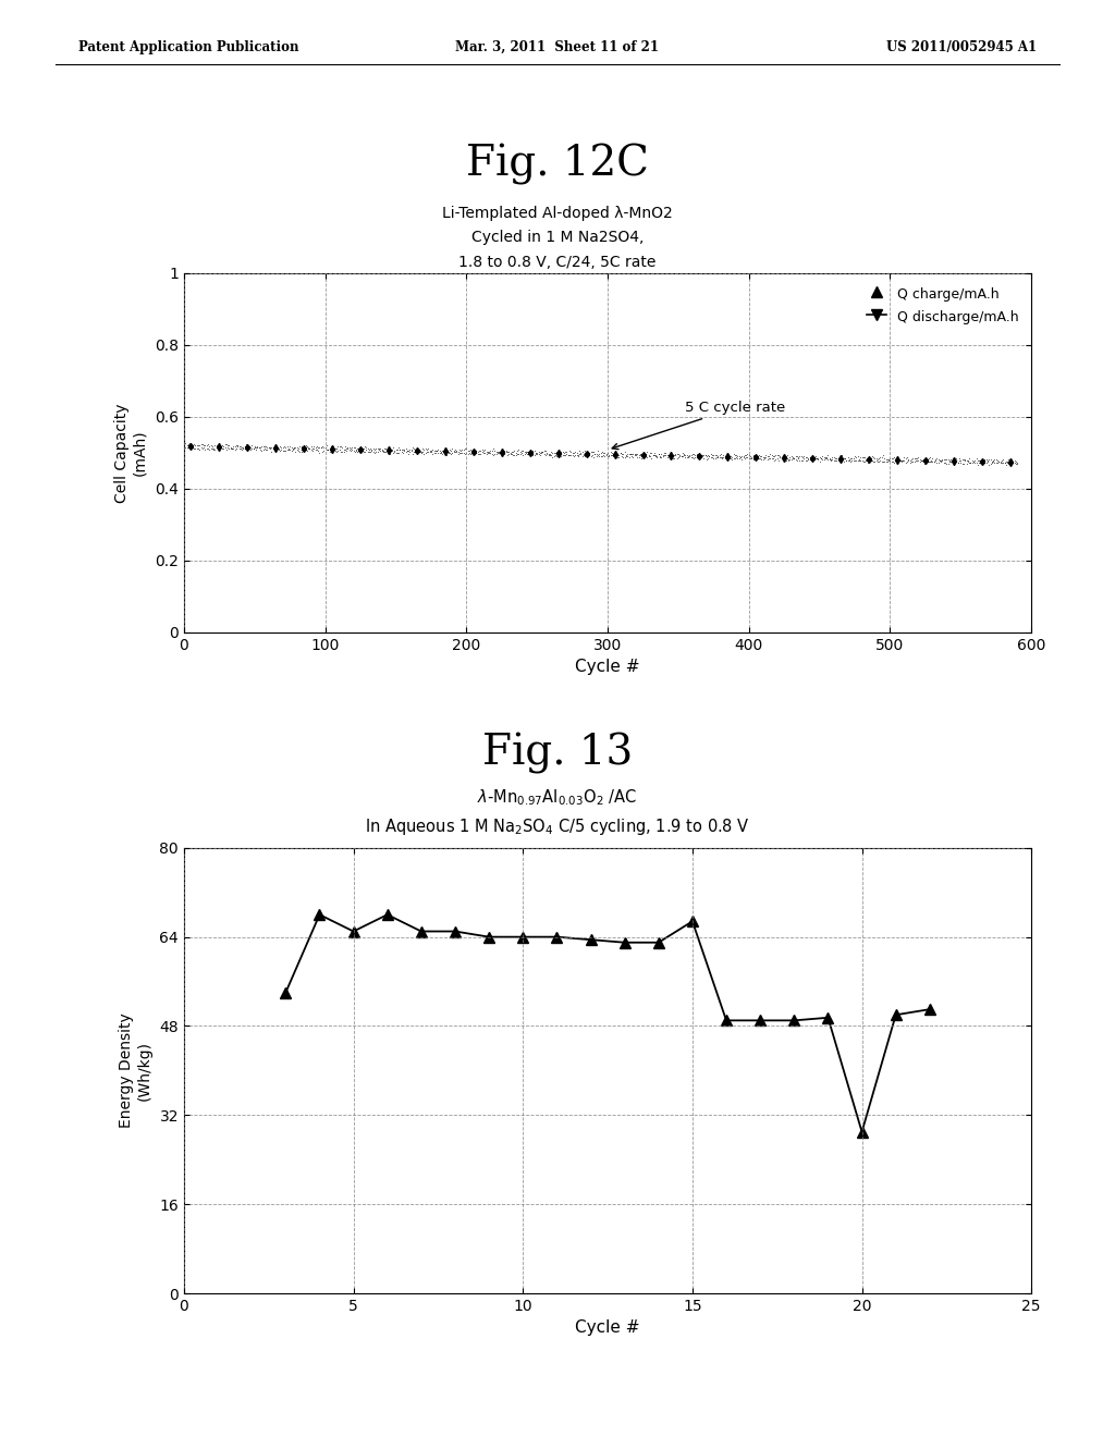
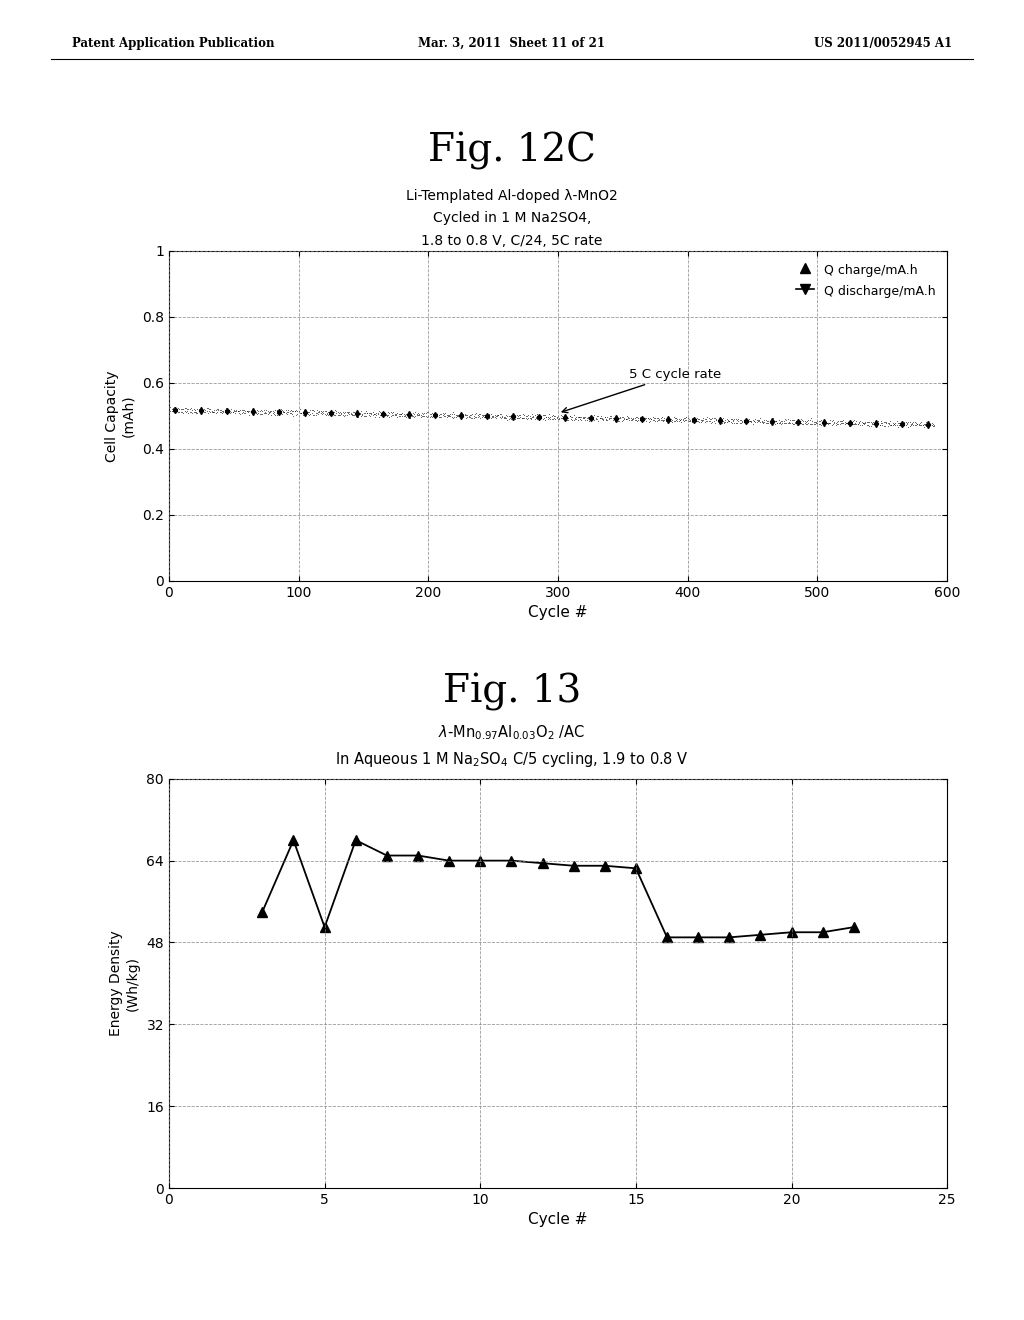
5: 65.0 -> 51.0
15: 66.8 -> 62.5
20: 29.0 -> 50.0
